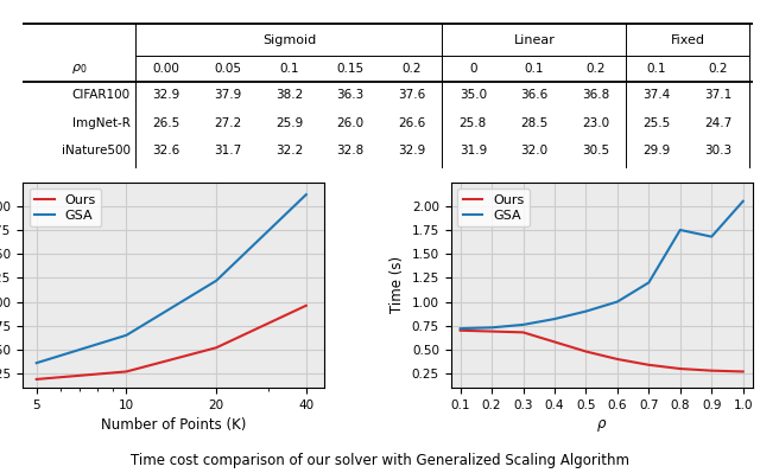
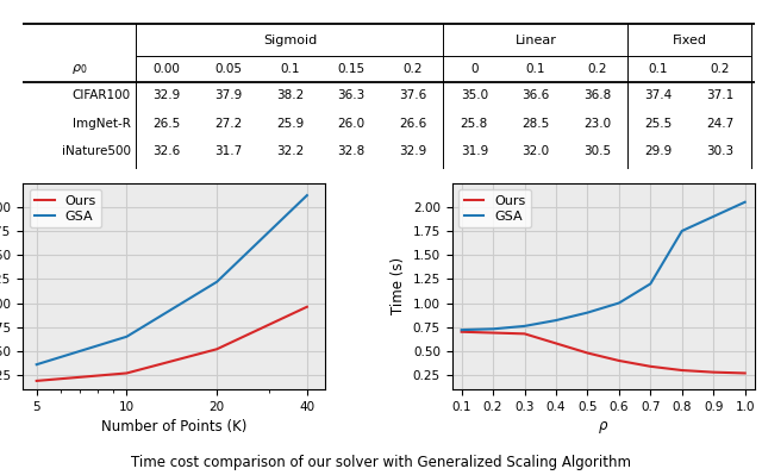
GSA/0.9: 1.68 -> 1.90
